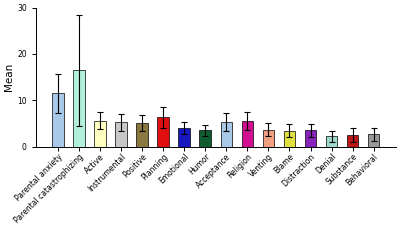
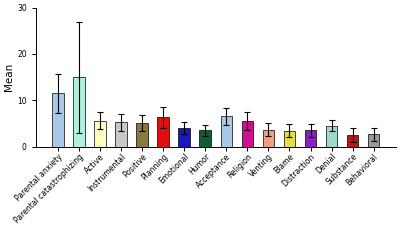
Parental catastrophizing: 16.5 -> 15.0
Acceptance: 5.3 -> 6.5
Denial: 2.2 -> 4.5
